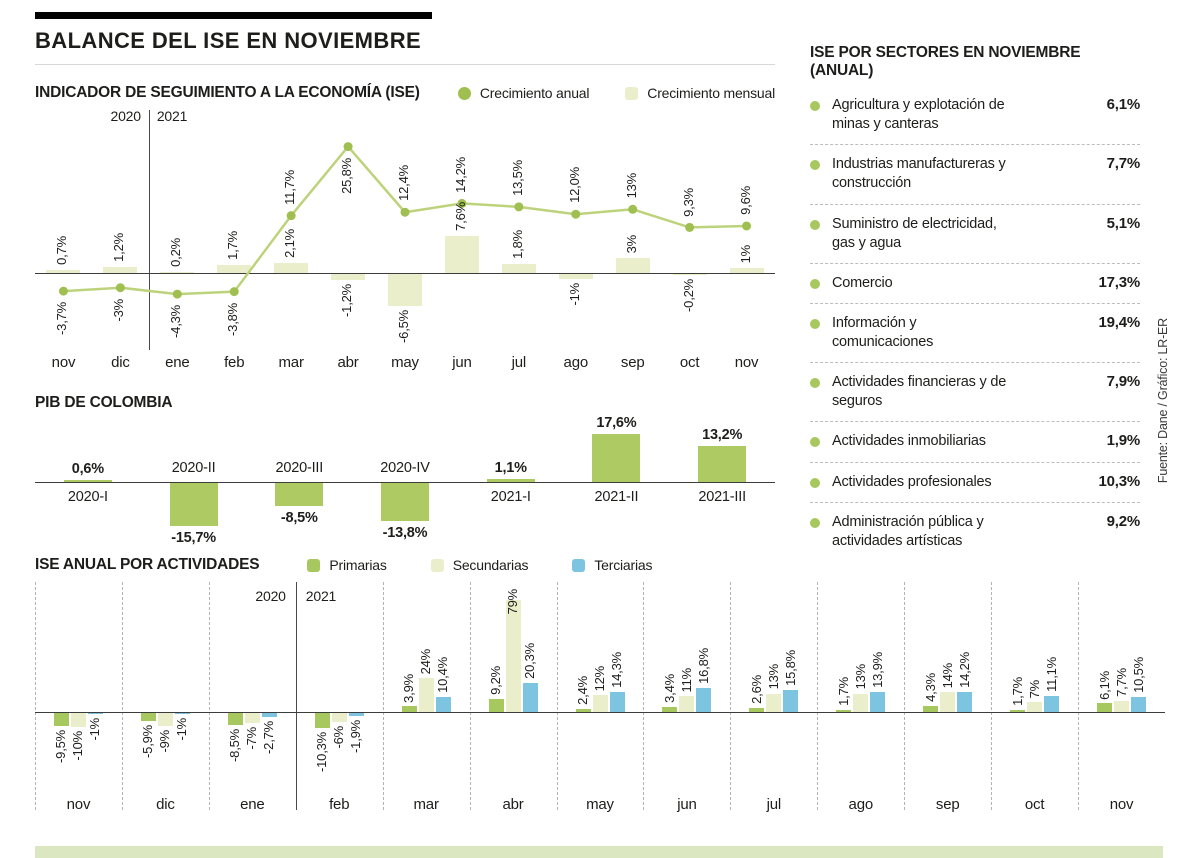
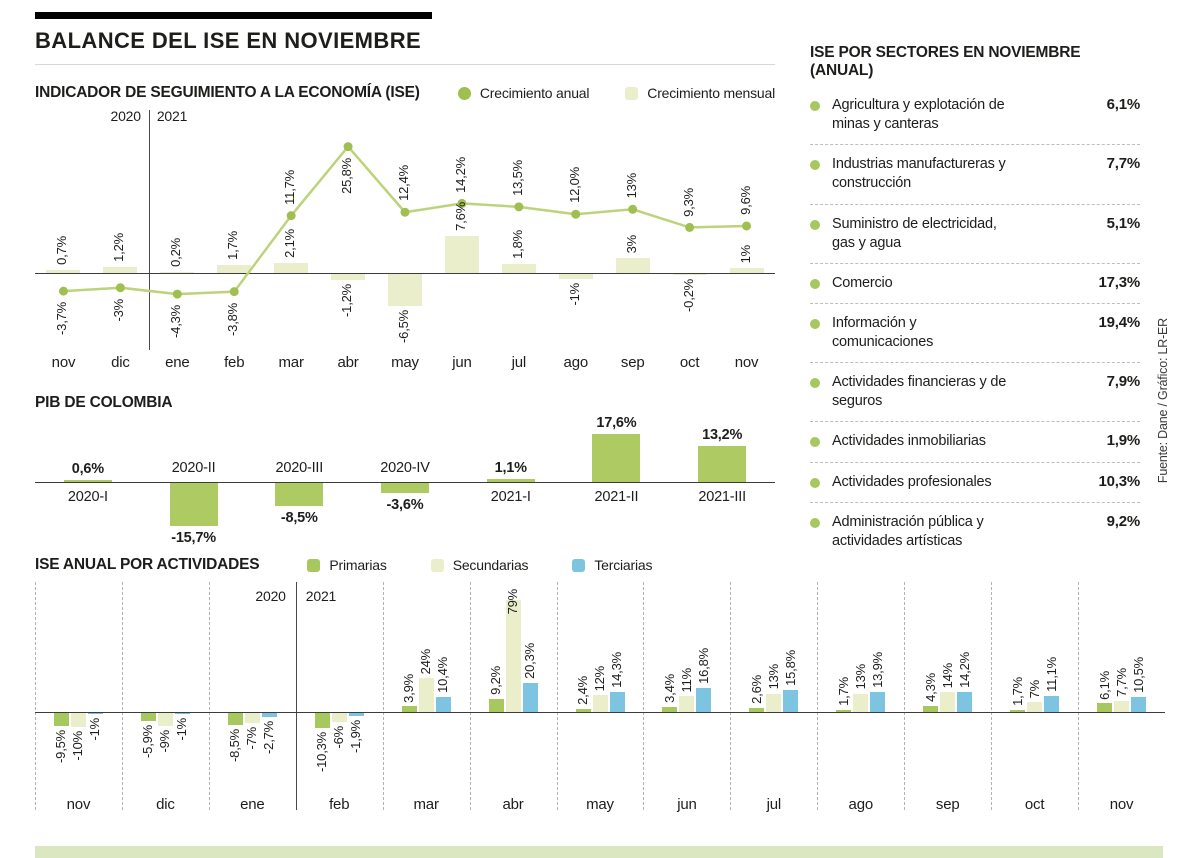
PIB DE COLOMBIA/2020-IV: -13,8% -> -3,6%
